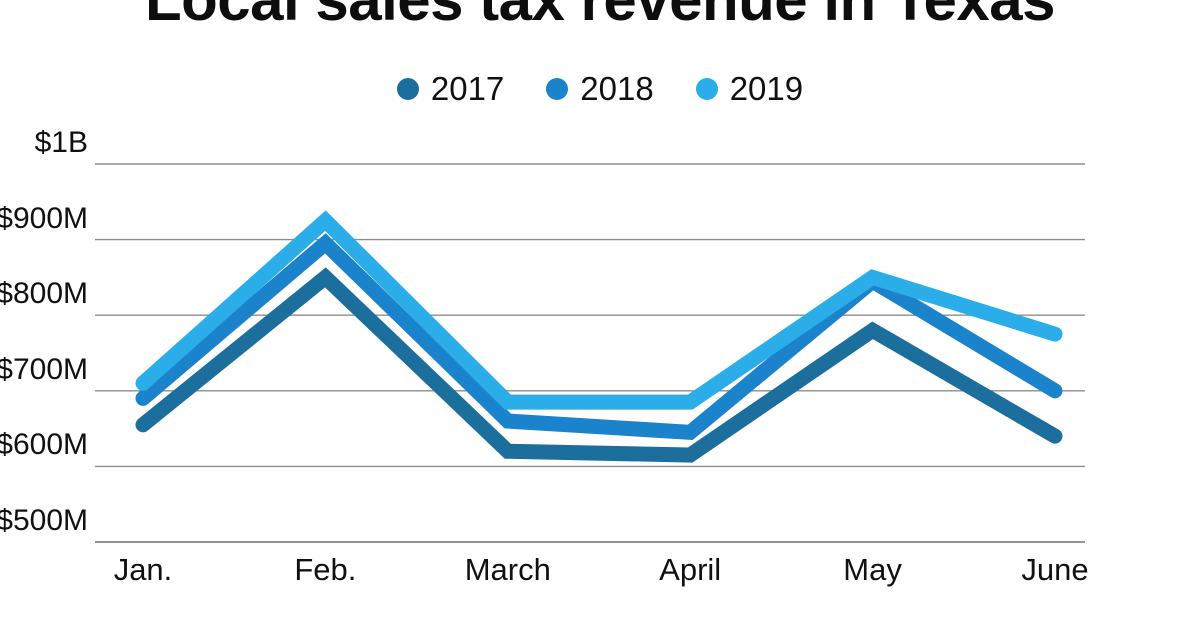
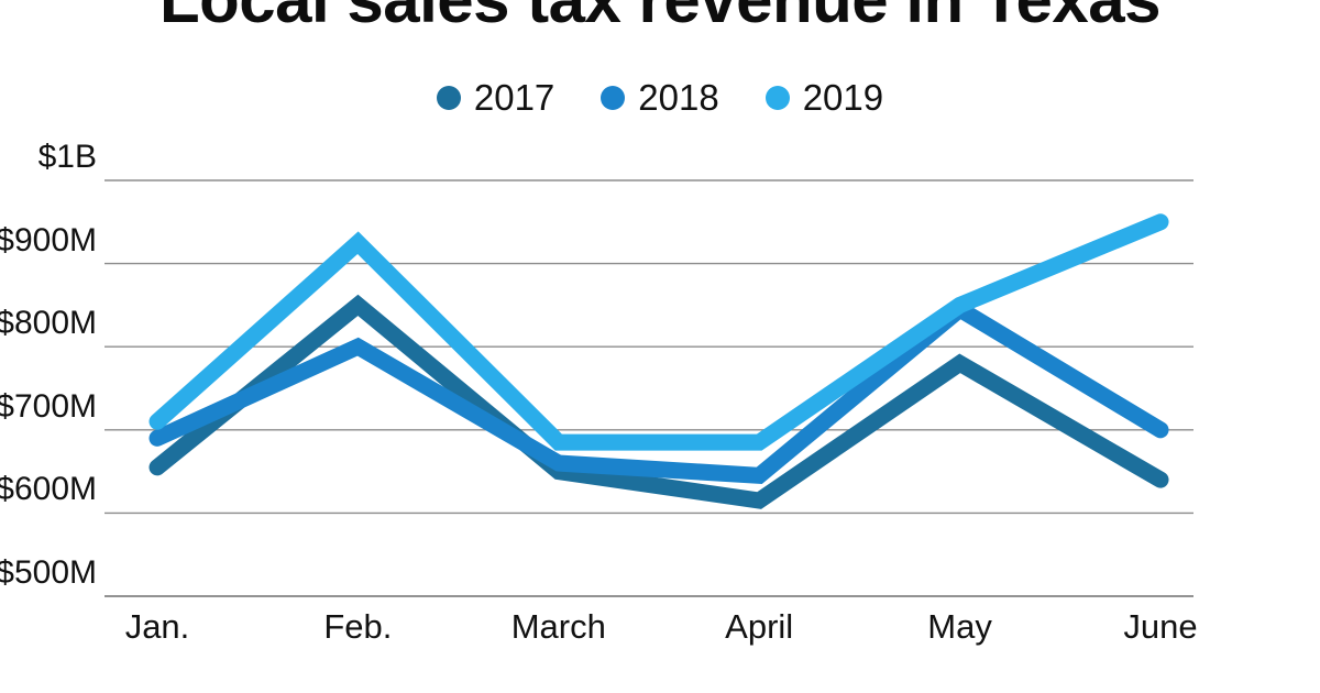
2018/Feb.: $900M -> $800M
2017/March: $620M -> $650M
2019/June: $780M -> $950M
